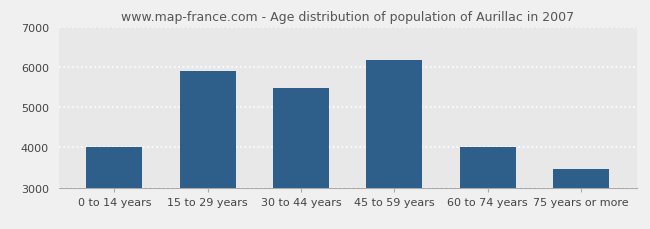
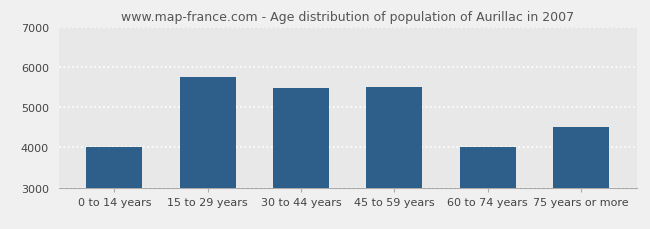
15 to 29 years: 5900 -> 5750
45 to 59 years: 6180 -> 5500
75 years or more: 3470 -> 4500
